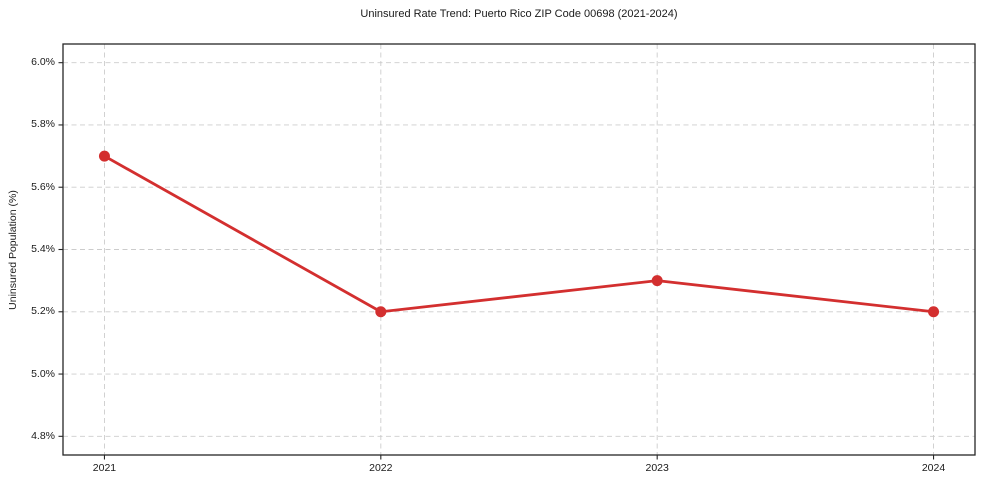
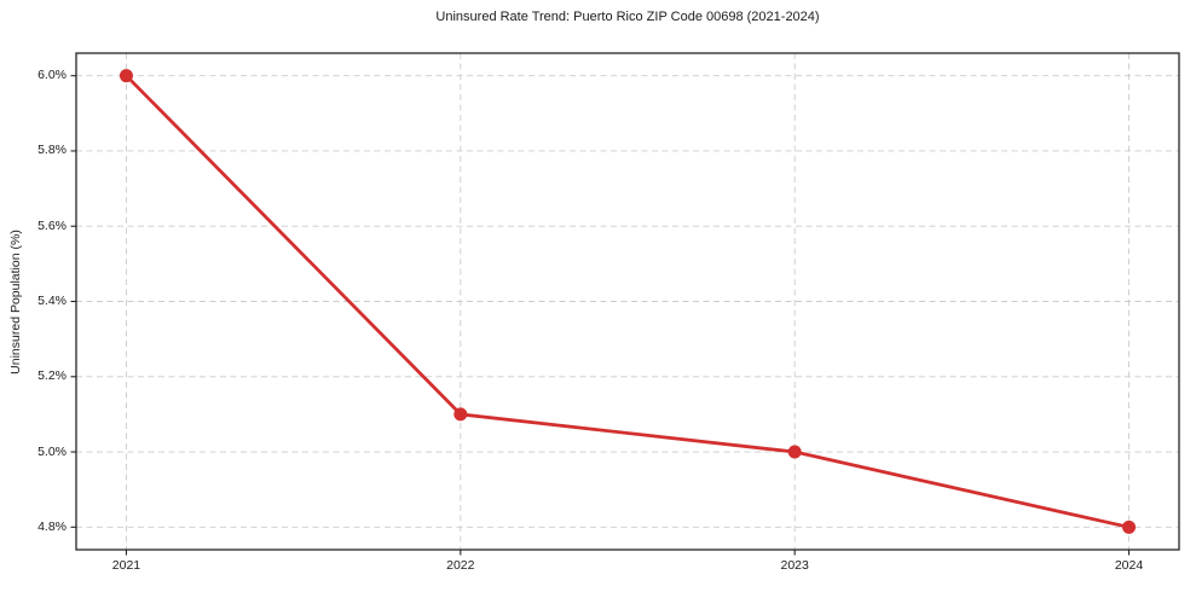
2021: 5.7% -> 6.0%
2022: 5.2% -> 5.1%
2023: 5.3% -> 5.0%
2024: 5.2% -> 4.8%
